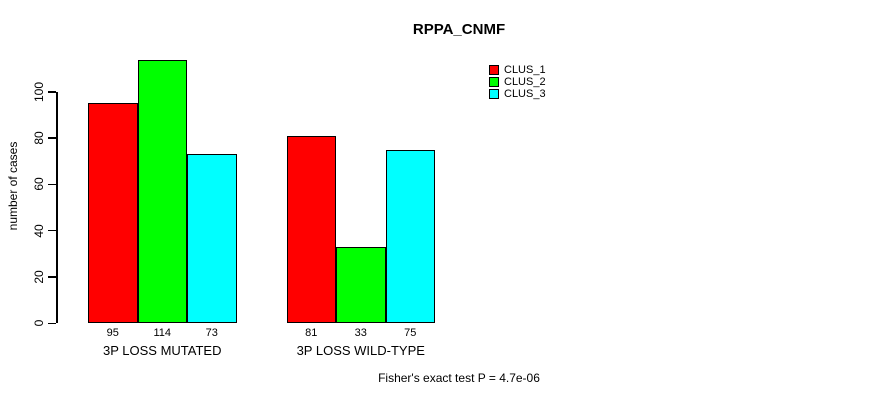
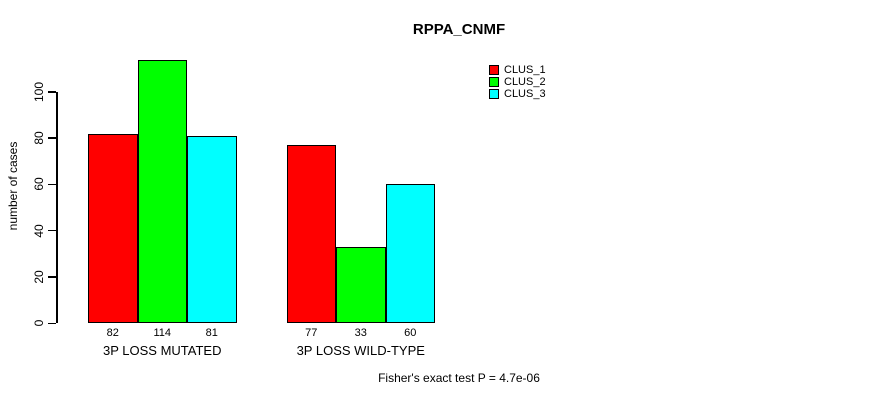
CLUS_1/3P LOSS MUTATED: 95 -> 82
CLUS_3/3P LOSS MUTATED: 73 -> 81
CLUS_1/3P LOSS WILD-TYPE: 81 -> 77
CLUS_3/3P LOSS WILD-TYPE: 75 -> 60
